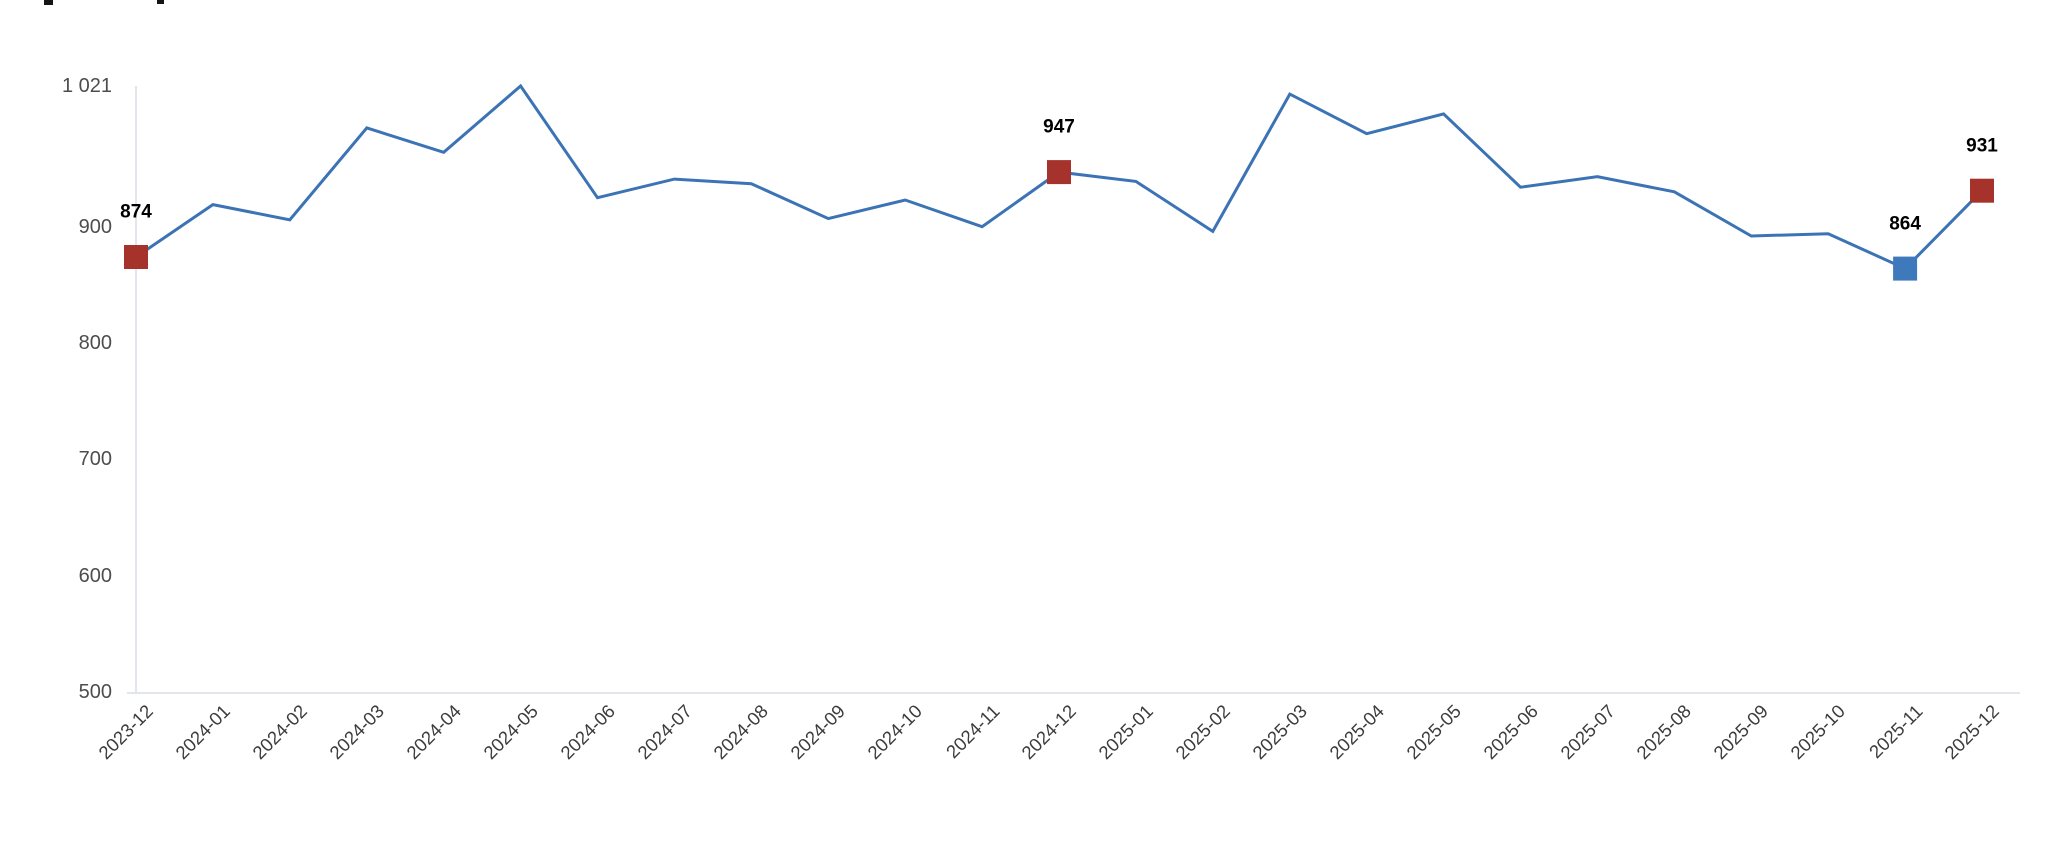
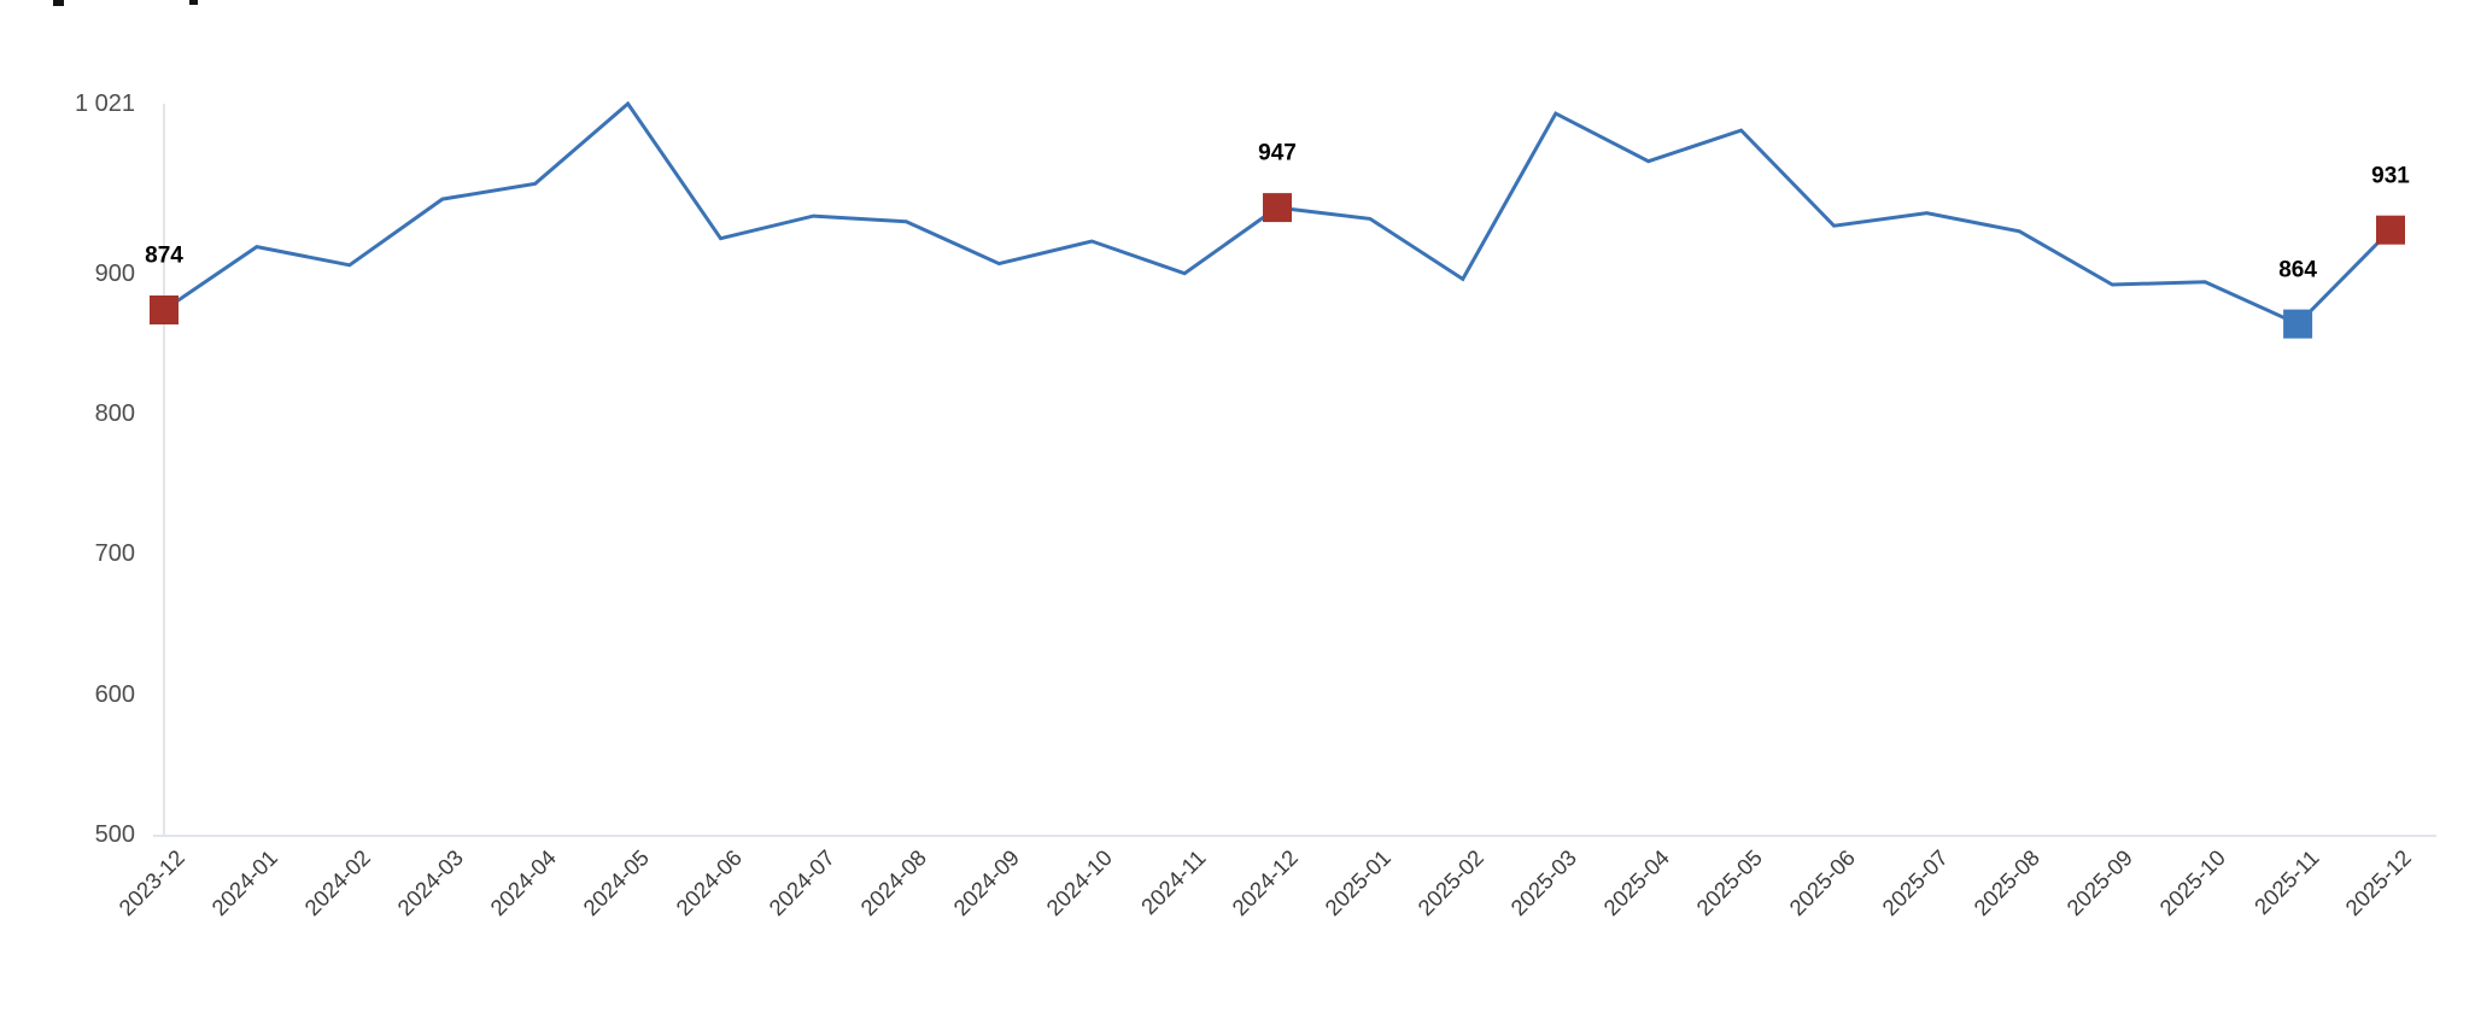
2024-03: 985 -> 953
2025-05: 997 -> 1002
